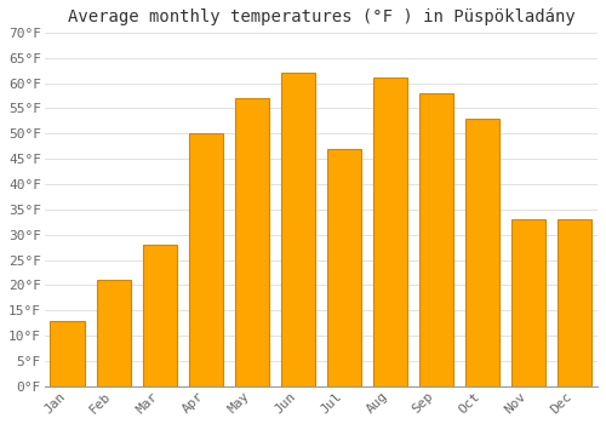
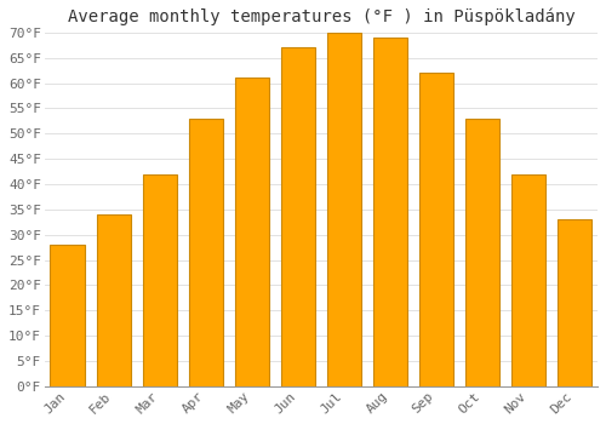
Jan: 13°F -> 28°F
Feb: 21°F -> 34°F
Mar: 28°F -> 42°F
Apr: 50°F -> 53°F
May: 57°F -> 61°F
Jun: 62°F -> 67°F
Jul: 47°F -> 70°F
Aug: 61°F -> 69°F
Sep: 58°F -> 62°F
Nov: 33°F -> 42°F
